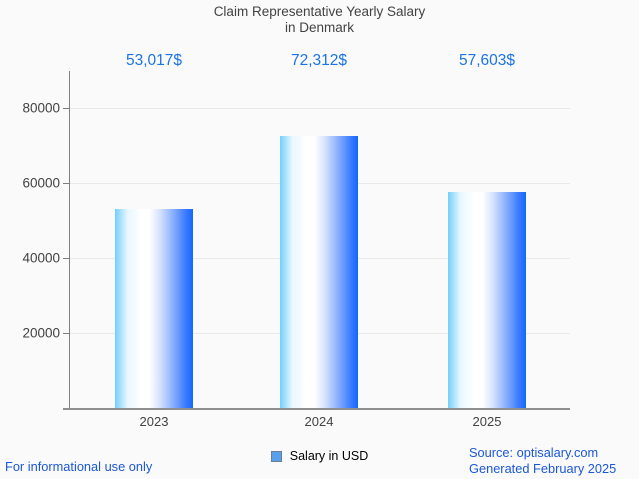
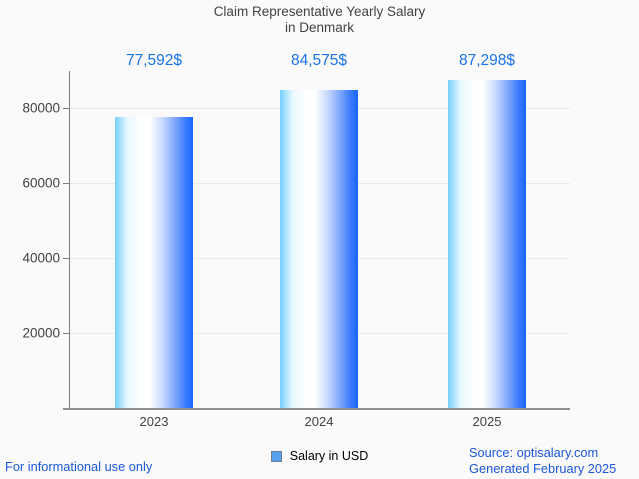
2023: 53,017 -> 77,592
2024: 72,312 -> 84,575
2025: 57,603 -> 87,298
